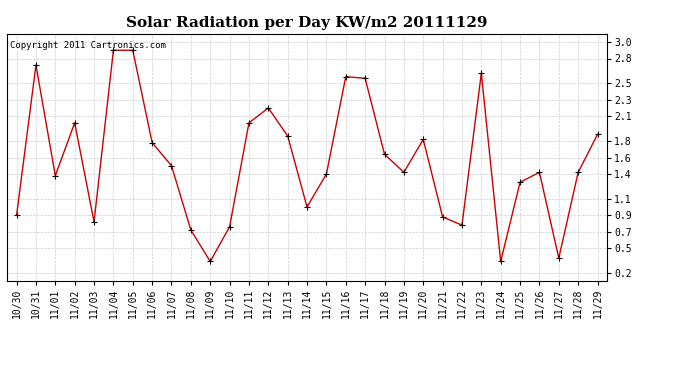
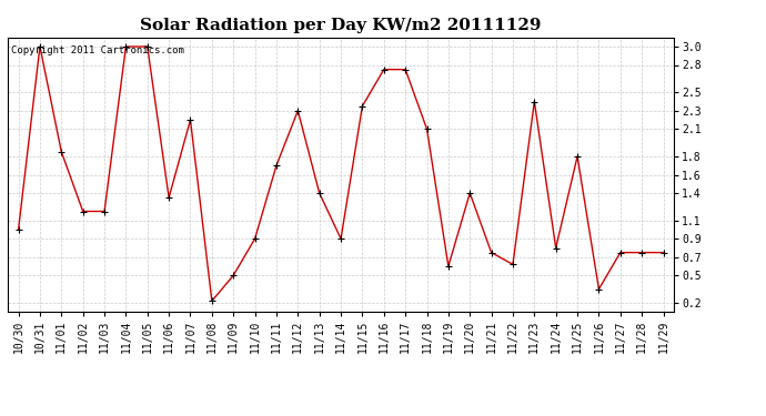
10/30: 0.90 -> 1.00
10/31: 2.72 -> 3.00
11/01: 1.38 -> 1.85
11/02: 2.02 -> 1.20
11/03: 0.82 -> 1.20
11/04: 2.90 -> 3.00
11/05: 2.90 -> 3.00
11/06: 1.78 -> 1.35
11/07: 1.50 -> 2.20
11/08: 0.72 -> 0.22
11/09: 0.34 -> 0.50
11/10: 0.76 -> 0.90
11/11: 2.02 -> 1.70
11/12: 2.20 -> 2.30
11/13: 1.86 -> 1.40
11/14: 1.00 -> 0.90
11/15: 1.40 -> 2.35
11/16: 2.58 -> 2.75
11/17: 2.56 -> 2.75
11/18: 1.64 -> 2.10
11/19: 1.42 -> 0.60
11/20: 1.82 -> 1.40
11/21: 0.88 -> 0.75
11/22: 0.78 -> 0.62
11/23: 2.62 -> 2.40
11/24: 0.34 -> 0.80
11/25: 1.30 -> 1.80
11/26: 1.42 -> 0.35
11/27: 0.38 -> 0.75
11/28: 1.42 -> 0.75
11/29: 1.88 -> 0.75
